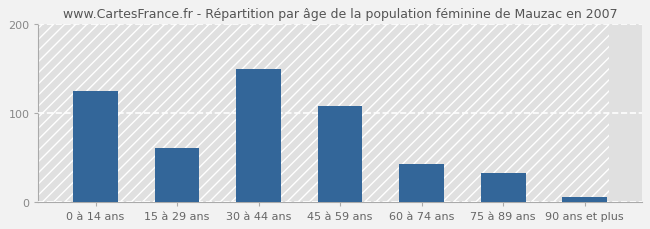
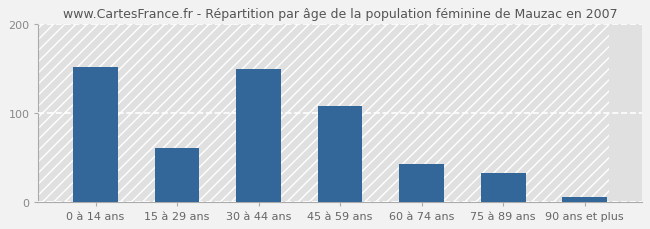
0 à 14 ans: 125 -> 152
